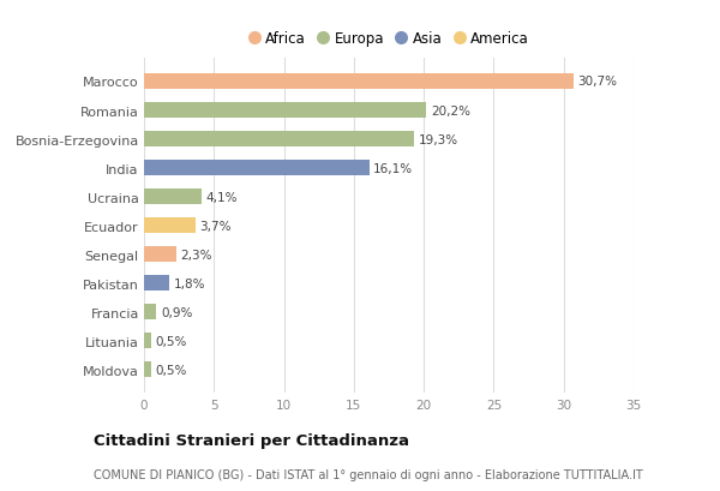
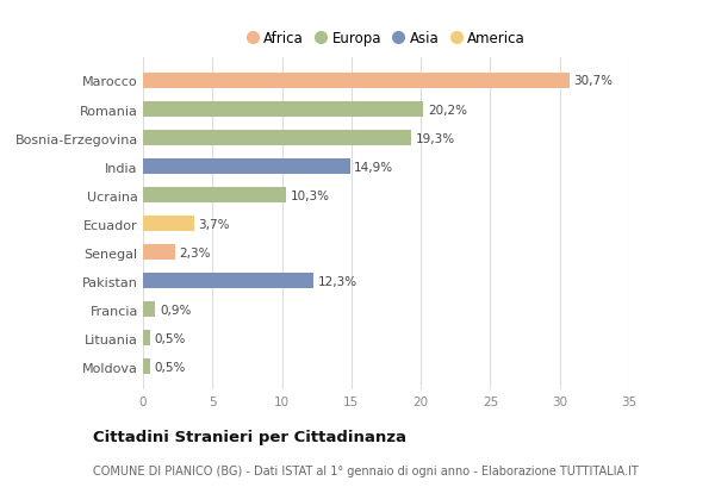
India: 16,1% -> 14,9%
Ucraina: 4,1% -> 10,3%
Pakistan: 1,8% -> 12,3%
